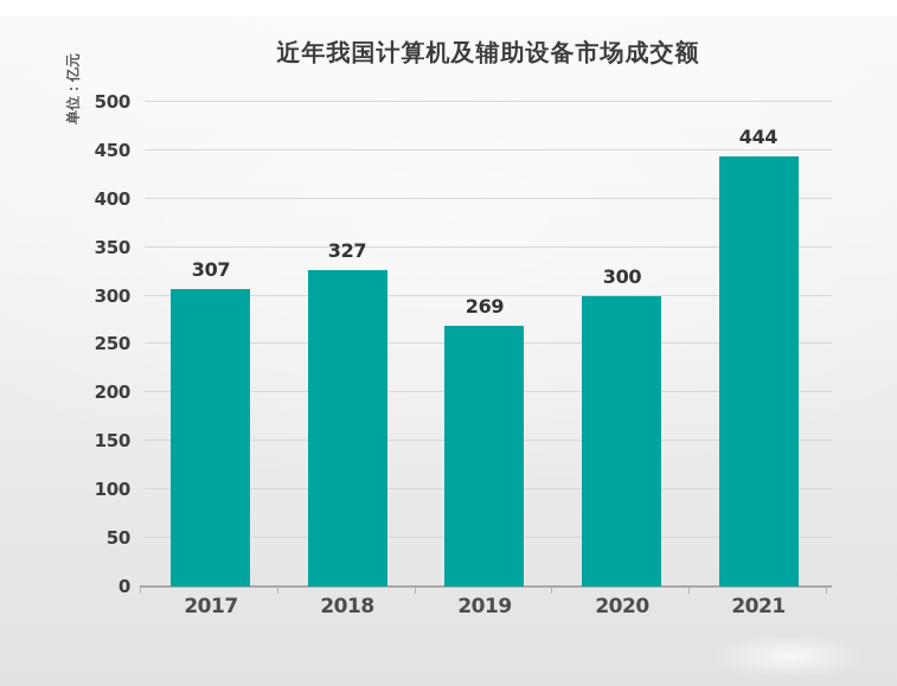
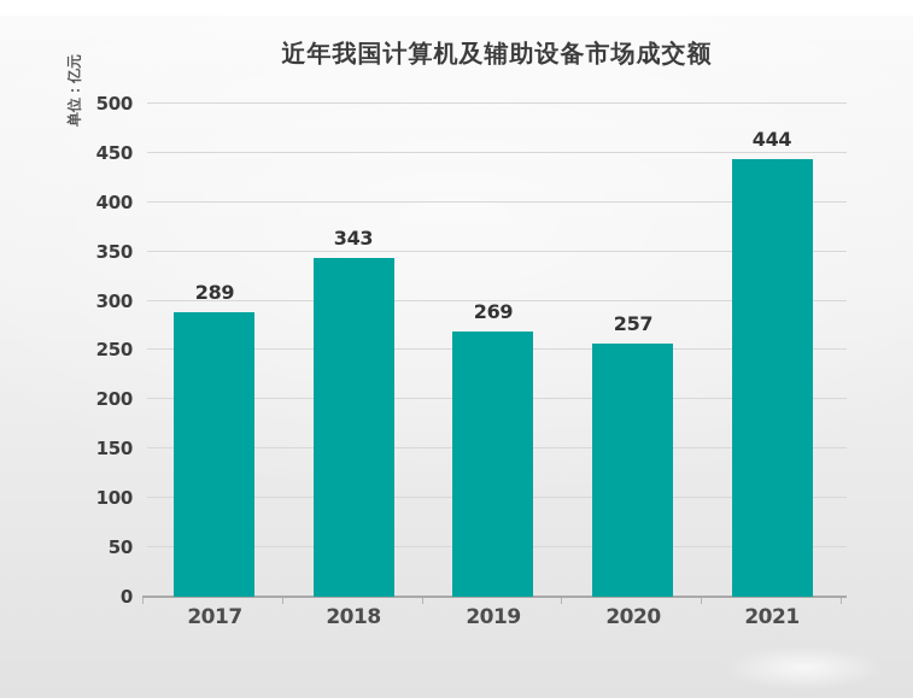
2017: 307 -> 289
2018: 327 -> 343
2020: 300 -> 257
